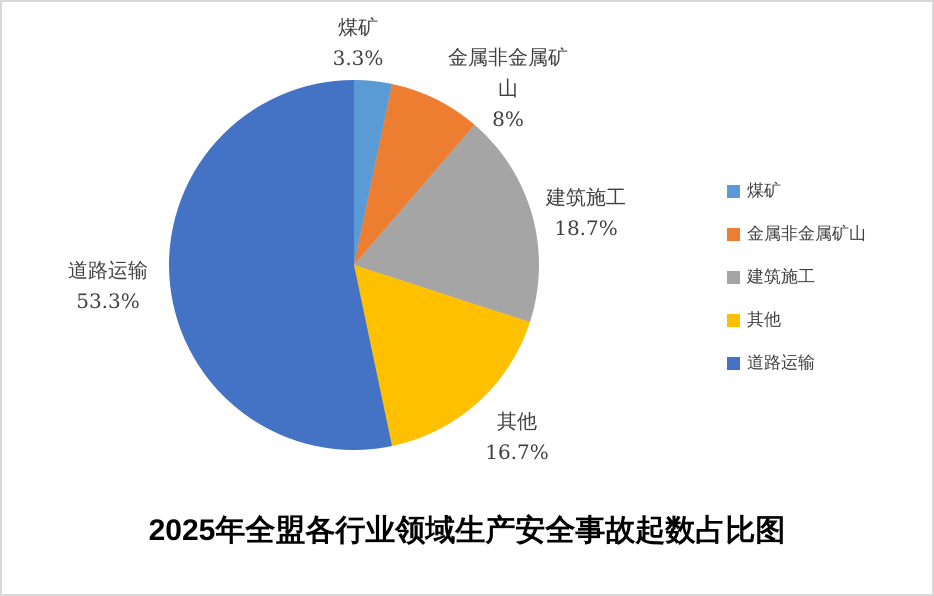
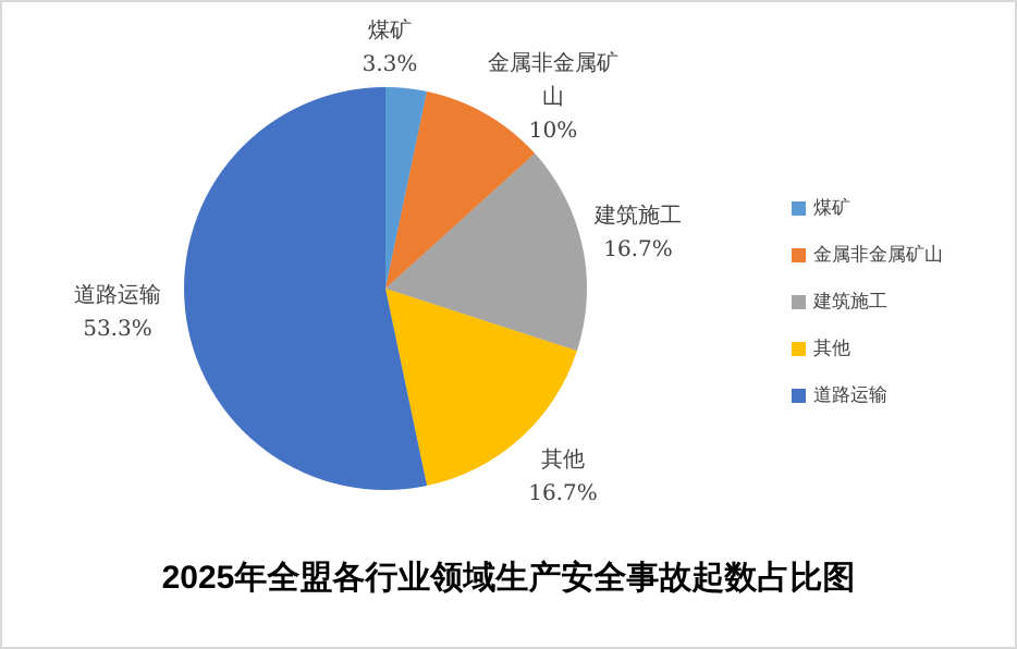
金属非金属矿山: 8% -> 10%
建筑施工: 18.7% -> 16.7%
